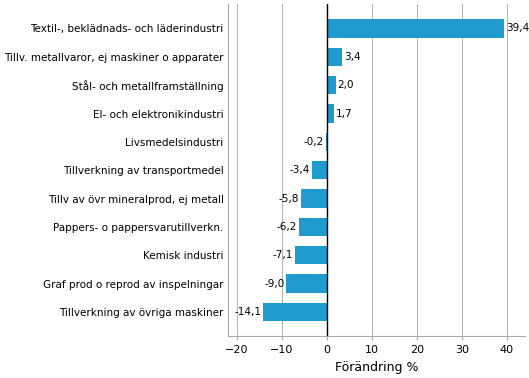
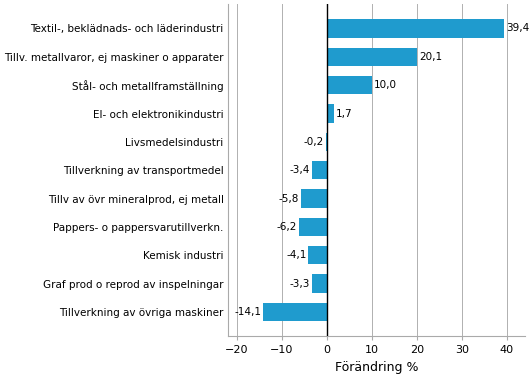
Tillv. metallvaror, ej maskiner o apparater: 3,4 -> 20,1
Stål- och metallframställning: 2,0 -> 10,0
Kemisk industri: -7,1 -> -4,1
Graf prod o reprod av inspelningar: -9,0 -> -3,3
